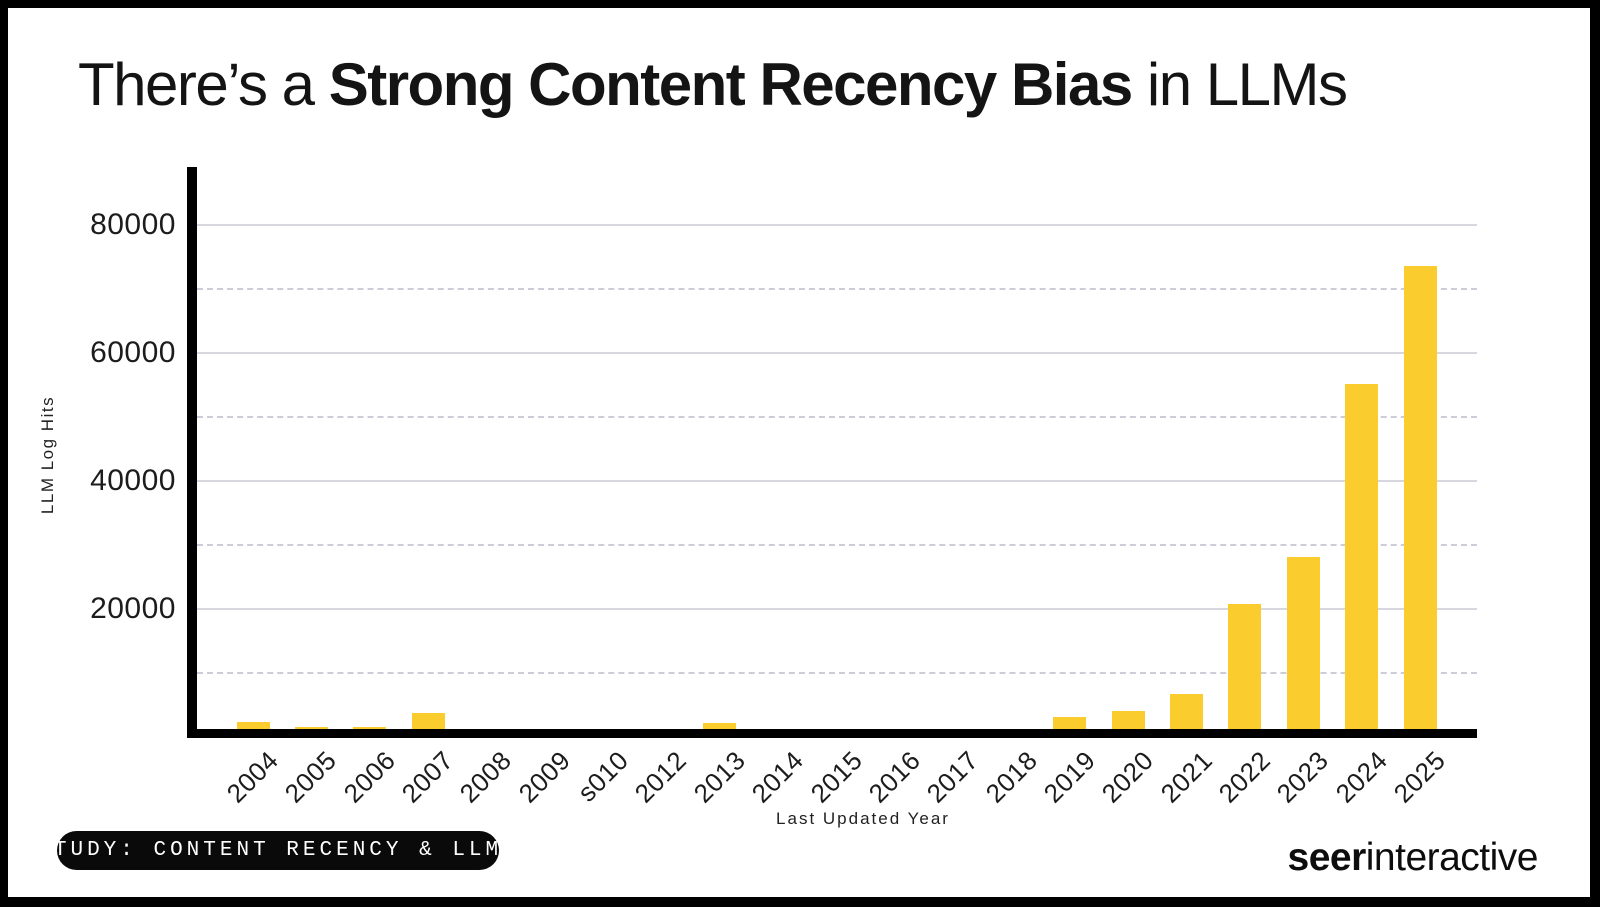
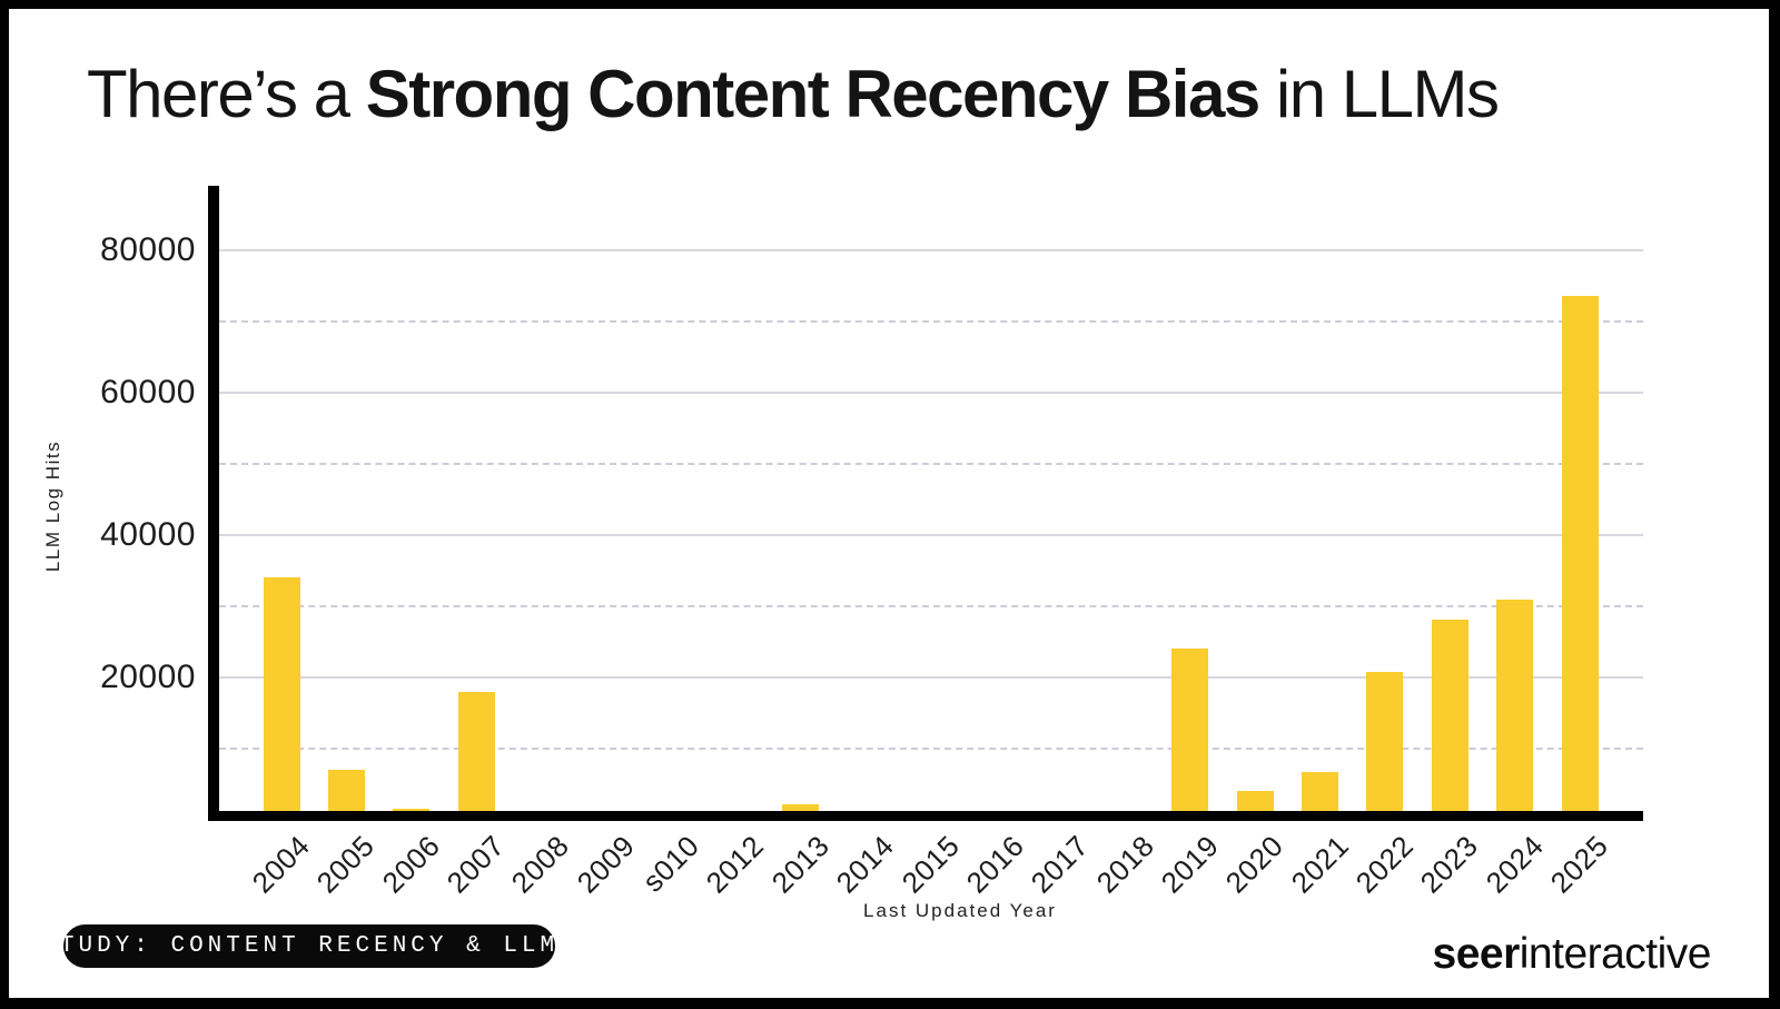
2004: 2000 -> 34000
2005: 2000 -> 7000
2007: 4000 -> 18000
2019: 3000 -> 24000
2024: 55000 -> 31000
